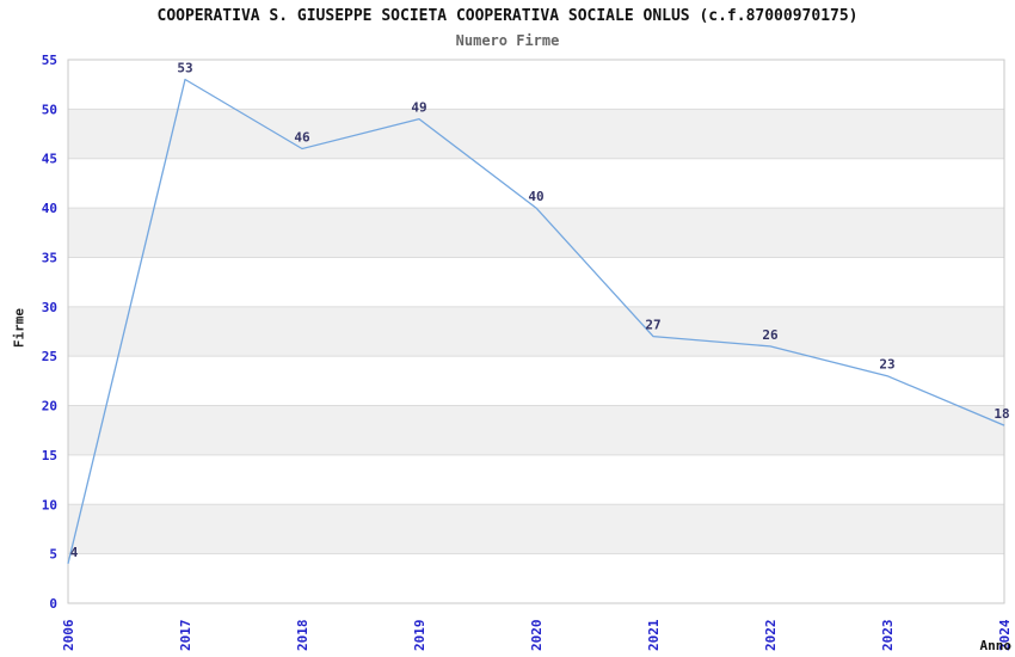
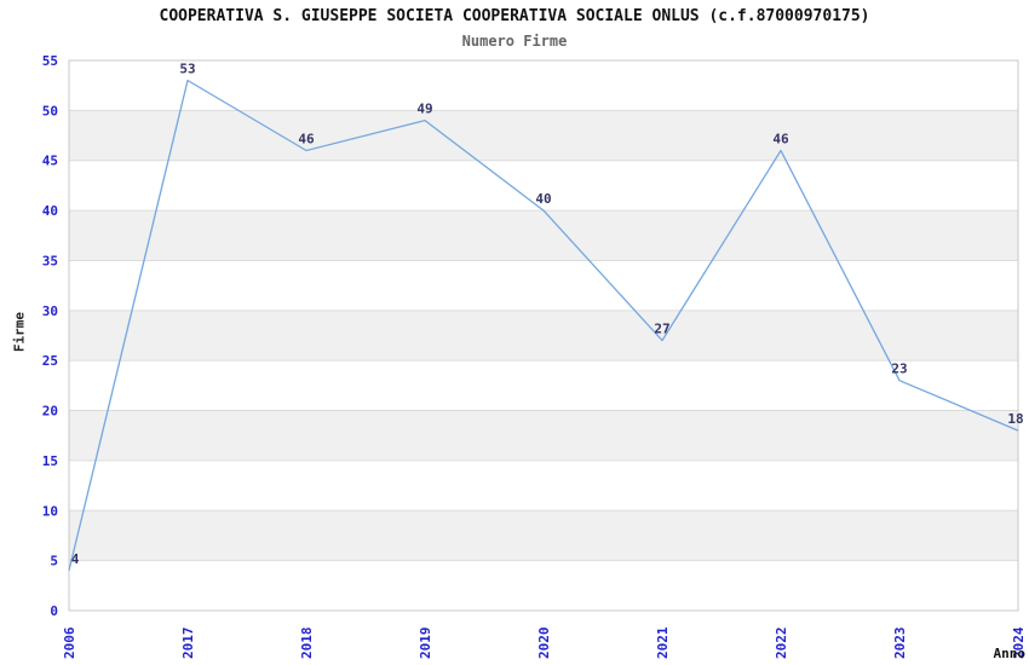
2022: 26 -> 46
